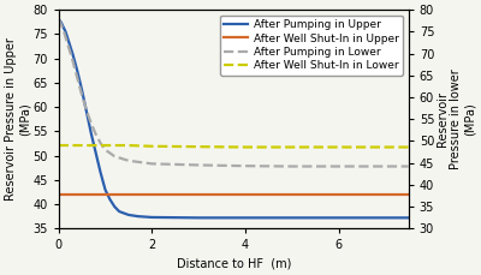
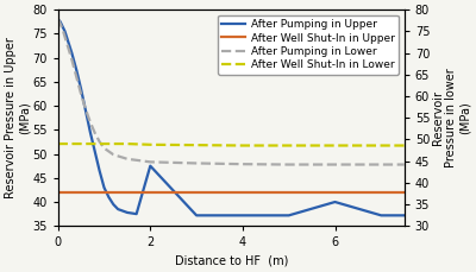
After Pumping in Upper/2: 37.3 -> 47.5
After Pumping in Upper/6: 37.2 -> 40.0
